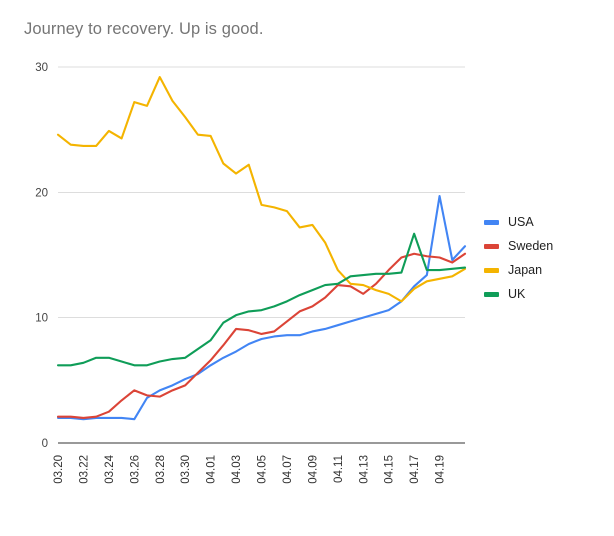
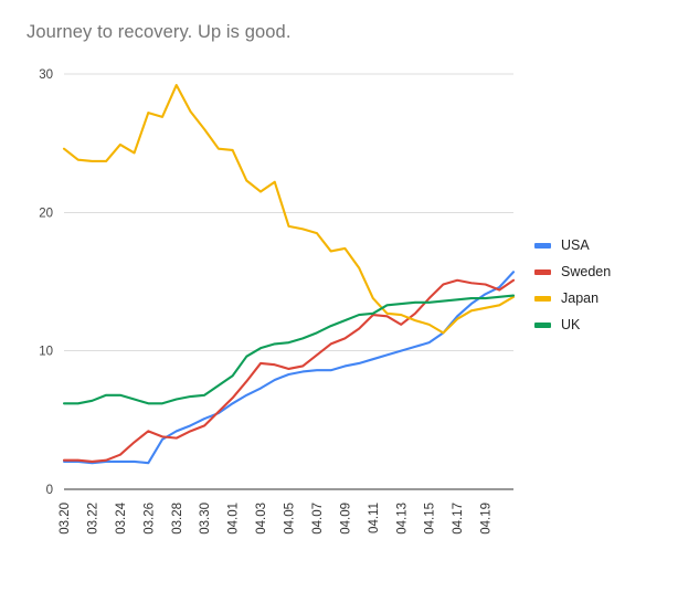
UK/04.17: 16.7 -> 13.7
USA/04.19: 19.7 -> 14.1
